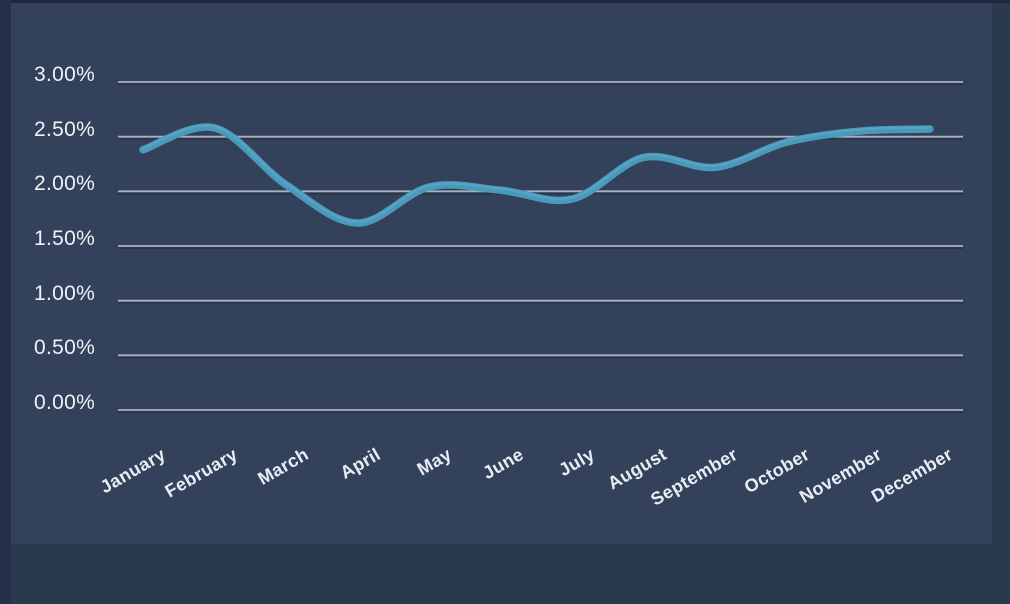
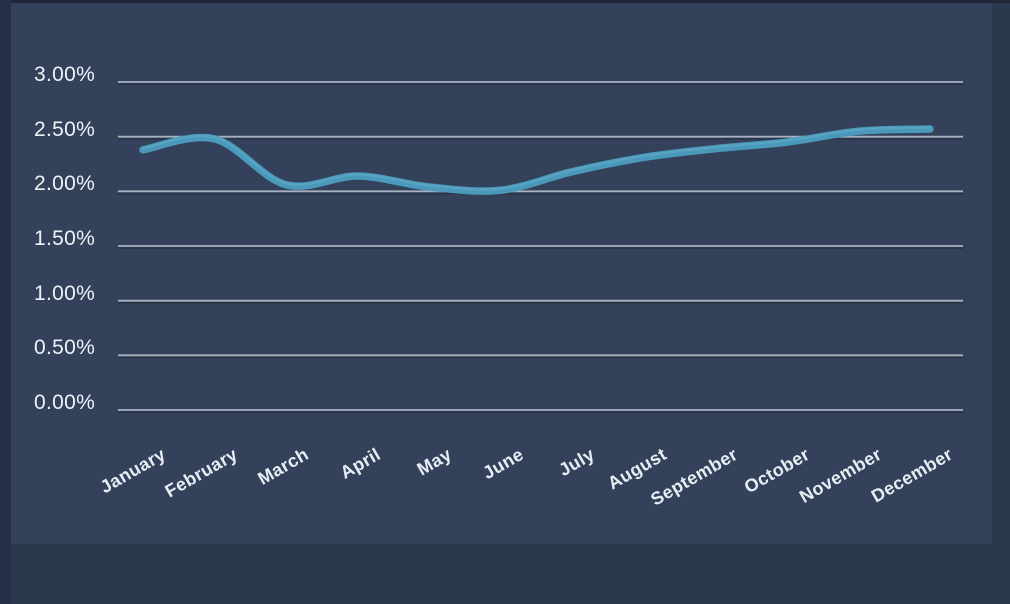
February: 2.58% -> 2.48%
April: 1.71% -> 2.14%
July: 1.93% -> 2.18%
September: 2.22% -> 2.39%
